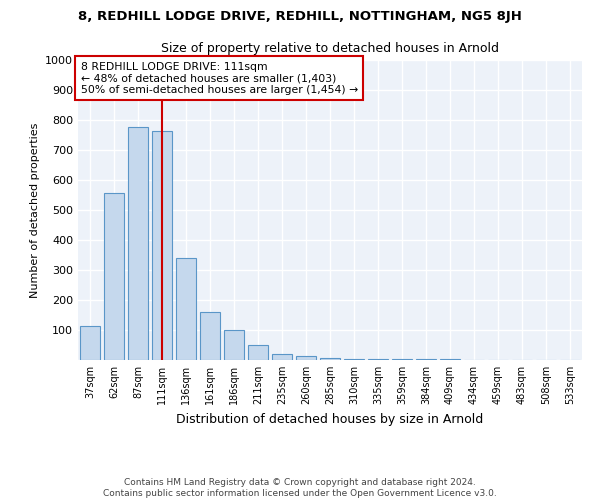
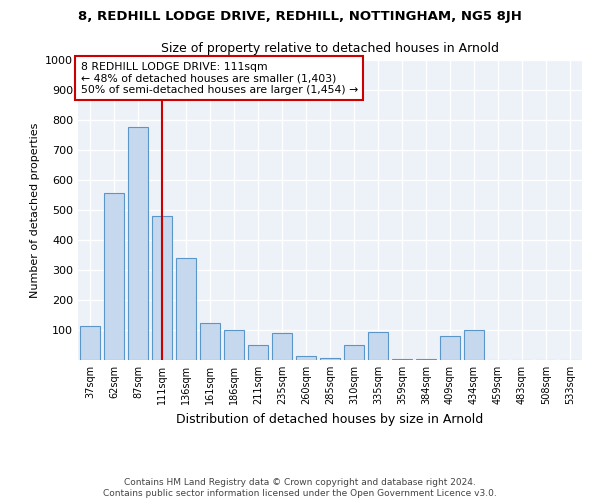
111sqm: 765 -> 480
161sqm: 160 -> 125
235sqm: 20 -> 90
310sqm: 5 -> 50
335sqm: 4 -> 95
409sqm: 2 -> 80
434sqm: 1 -> 100
